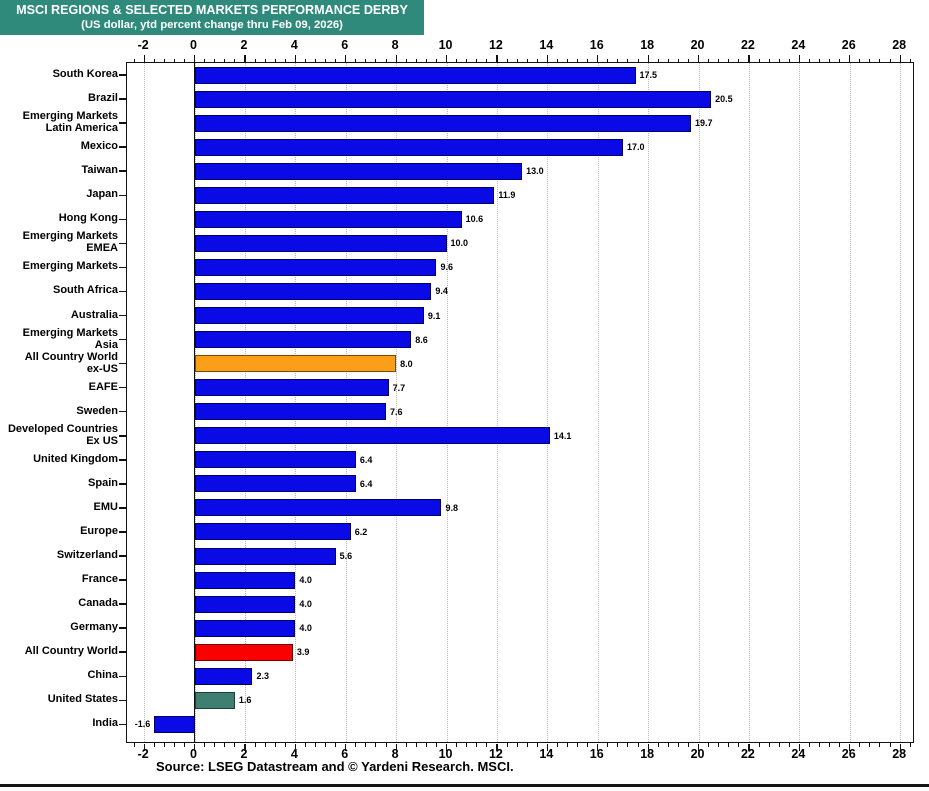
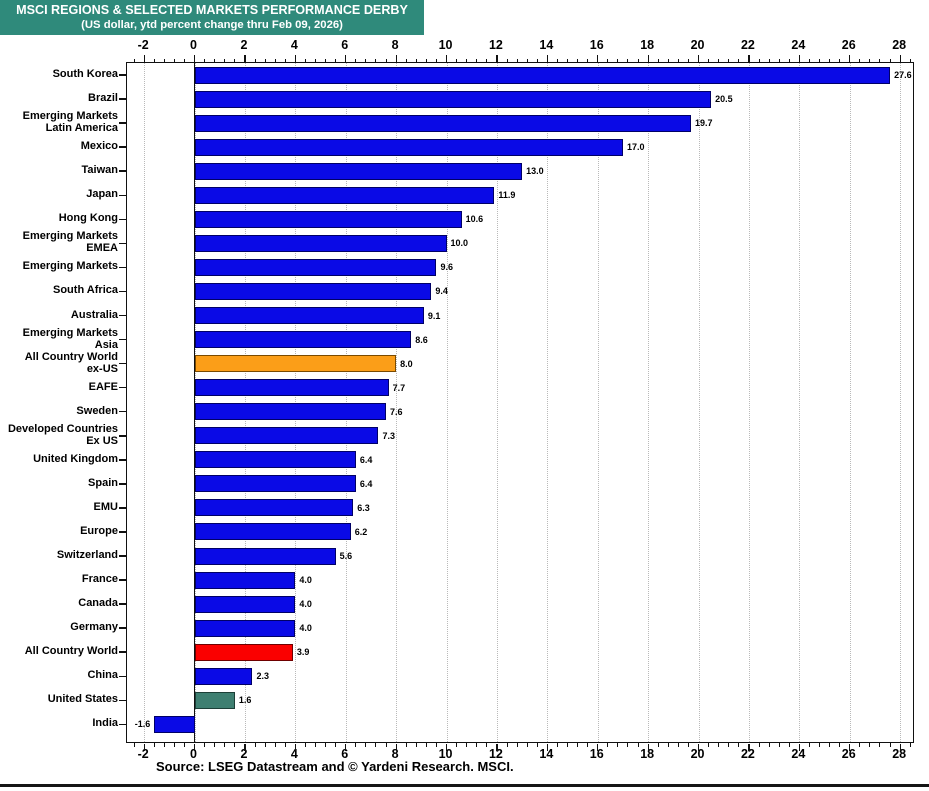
South Korea: 17.5 -> 27.6
Developed Countries Ex US: 14.1 -> 7.3
EMU: 9.8 -> 6.3
